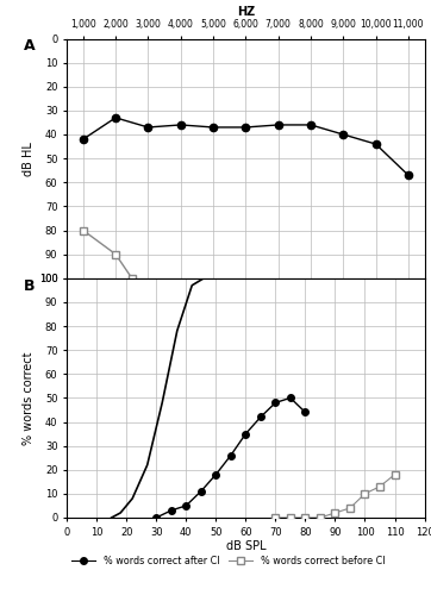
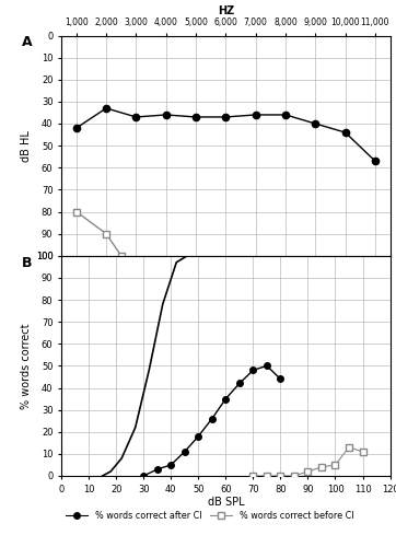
% words correct before CI/100: 10 -> 5
% words correct before CI/110: 18 -> 11
